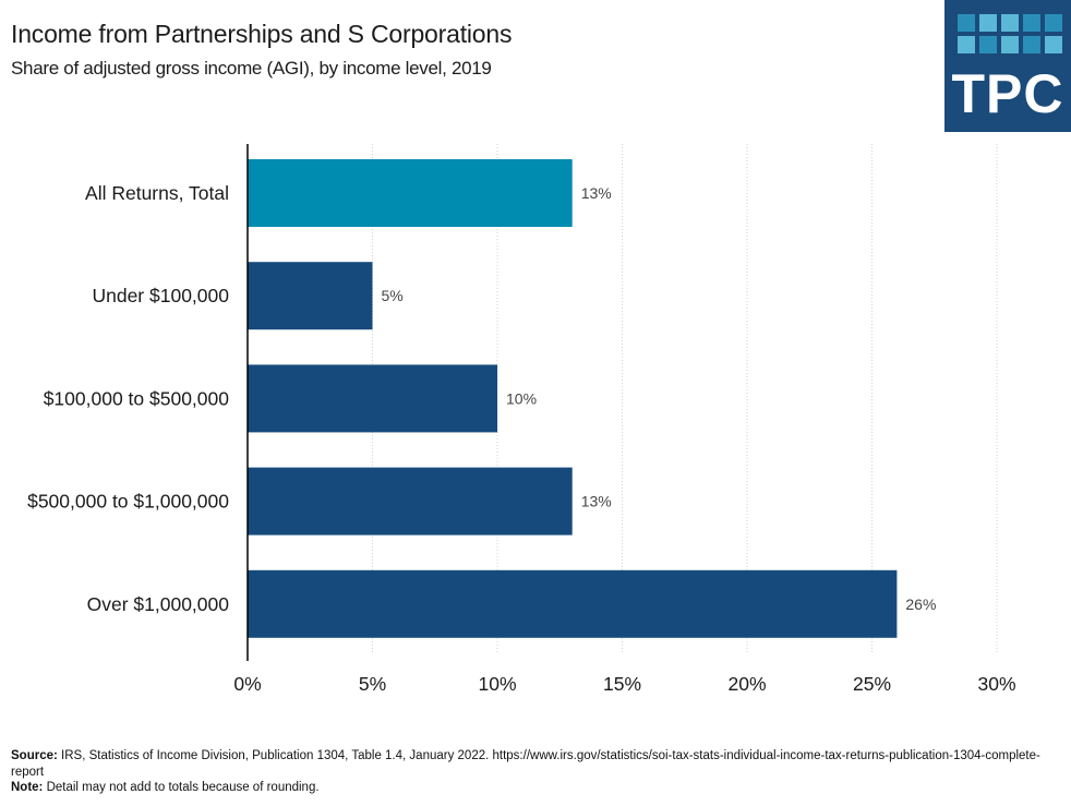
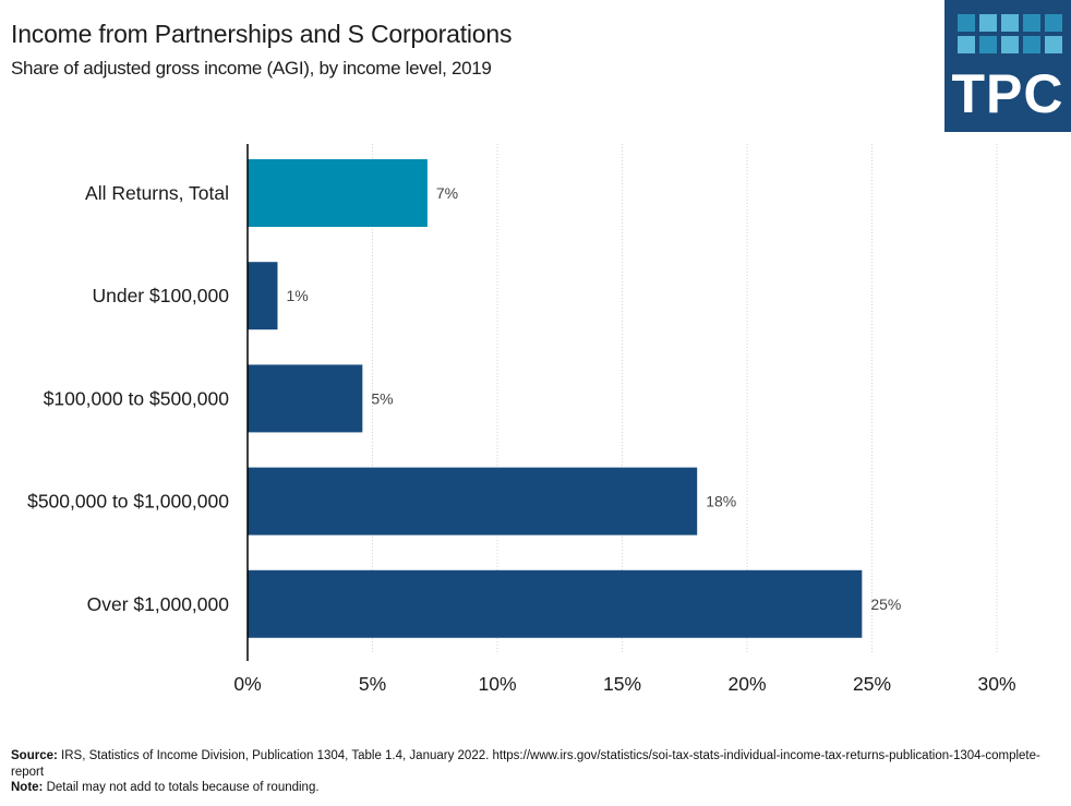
All Returns, Total: 13% -> 7%
Under $100,000: 5% -> 1%
$100,000 to $500,000: 10% -> 5%
$500,000 to $1,000,000: 13% -> 18%
Over $1,000,000: 26% -> 25%
